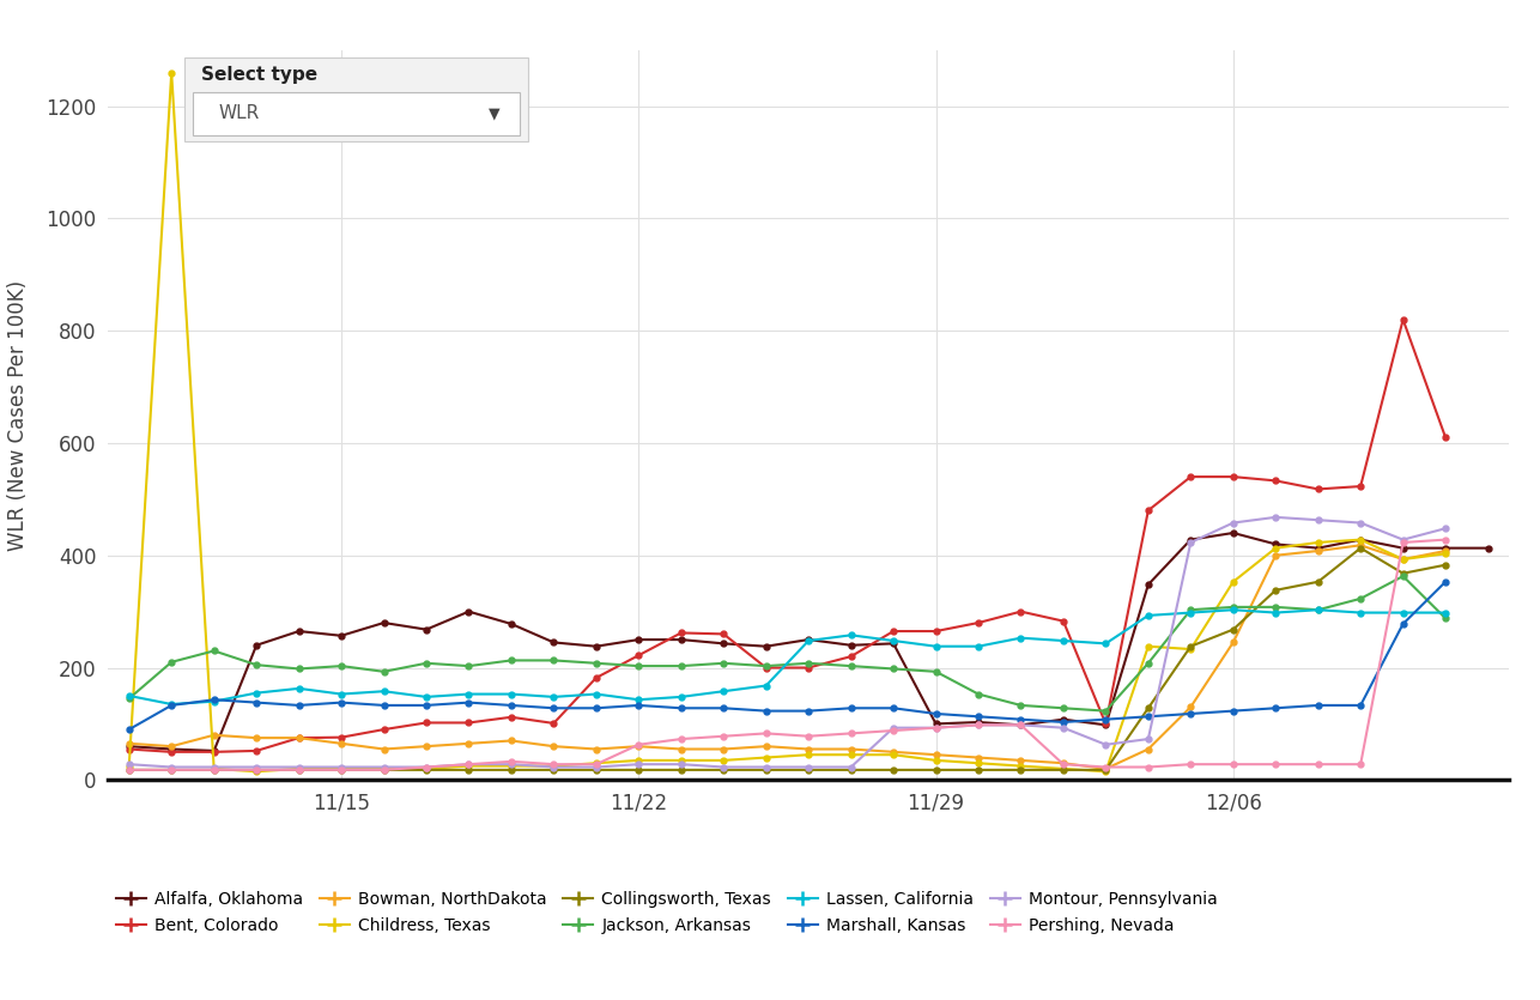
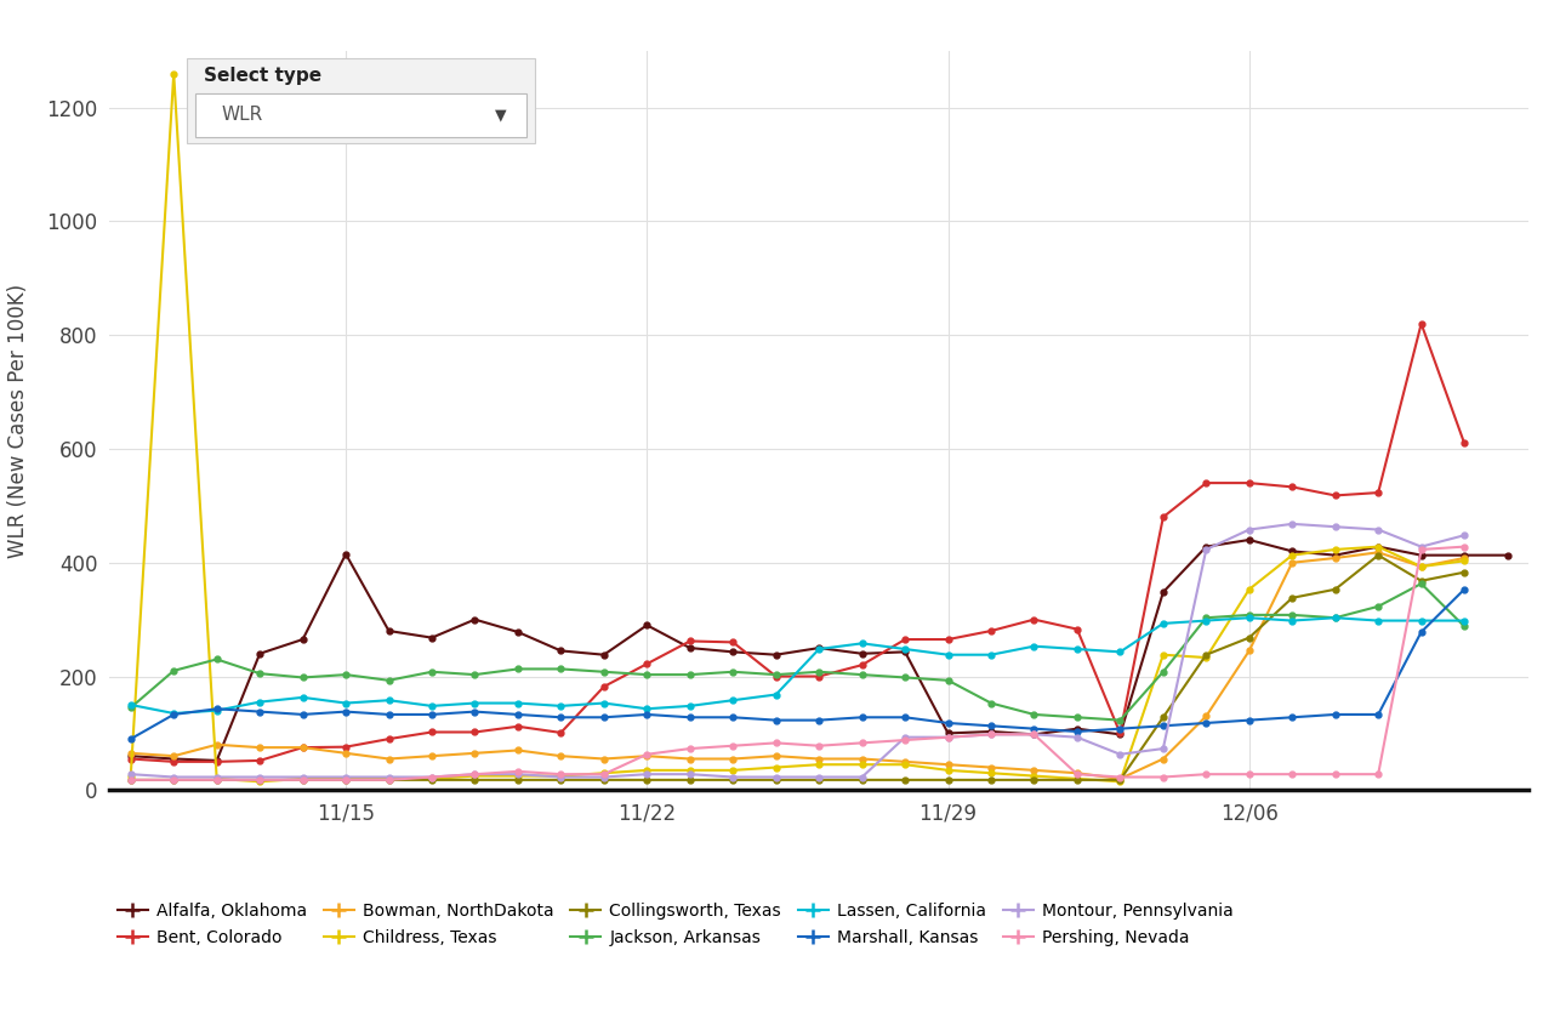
Alfalfa, Oklahoma/11/15: 257 -> 415
Alfalfa, Oklahoma/11/22: 250 -> 290
